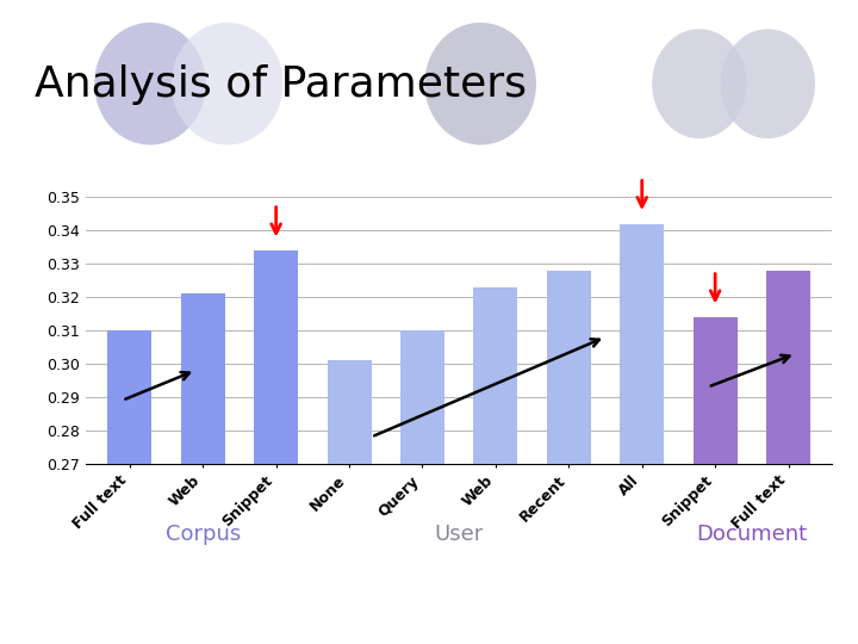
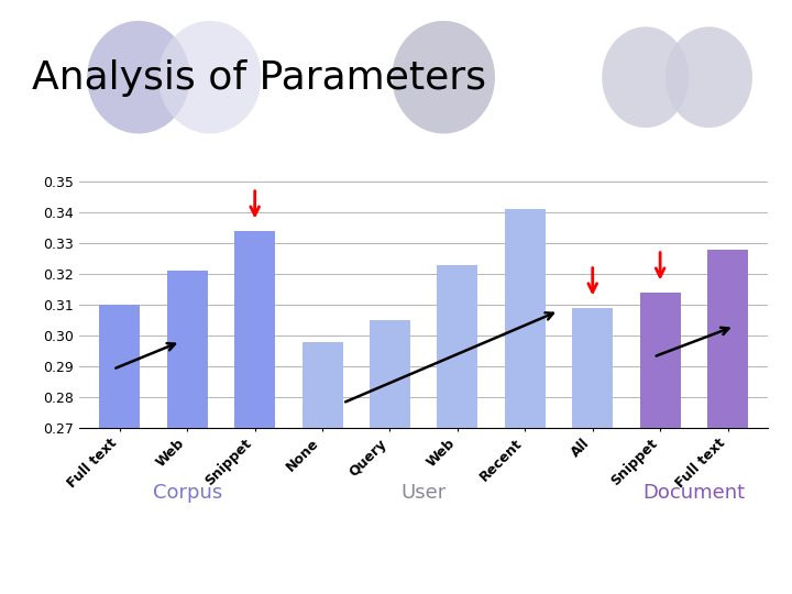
None: 0.301 -> 0.298
Query: 0.310 -> 0.305
Recent: 0.328 -> 0.341
All: 0.342 -> 0.309
